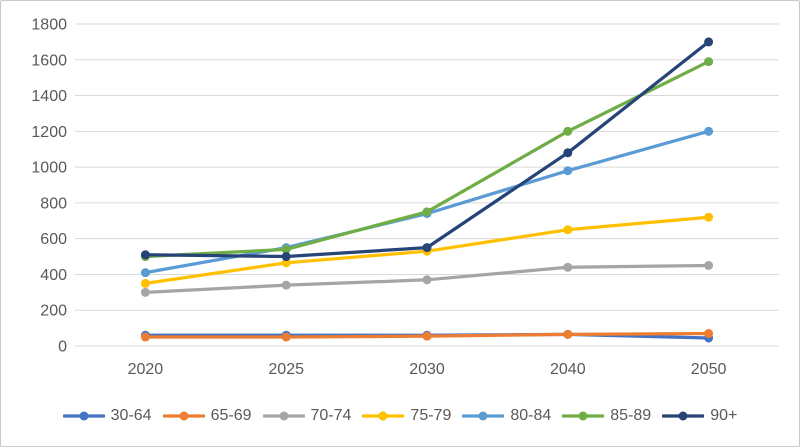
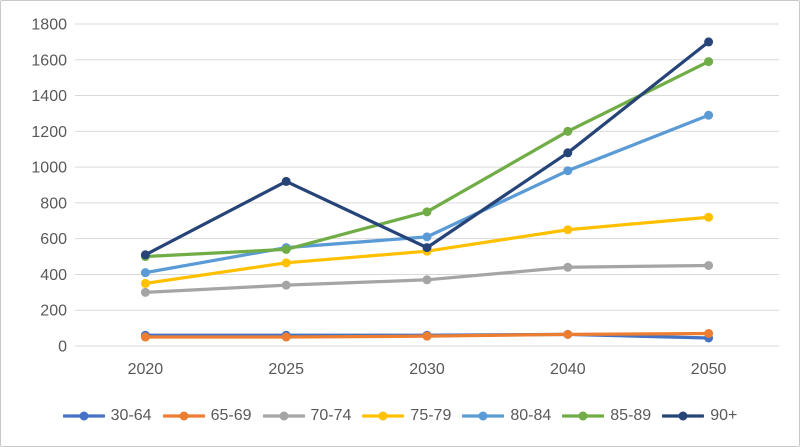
90+/2025: 500 -> 920
80-84/2030: 740 -> 610
80-84/2050: 1200 -> 1290
